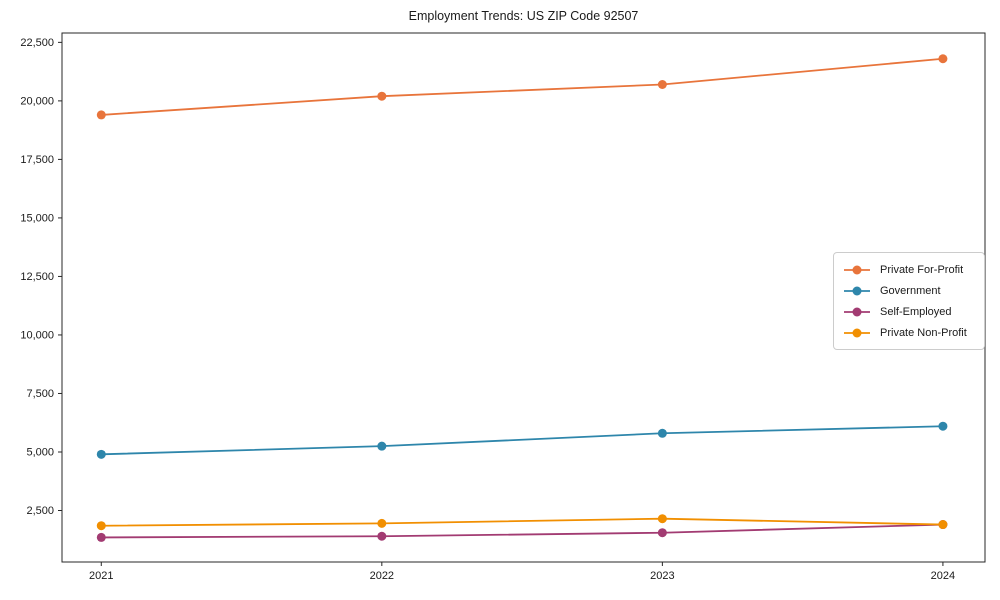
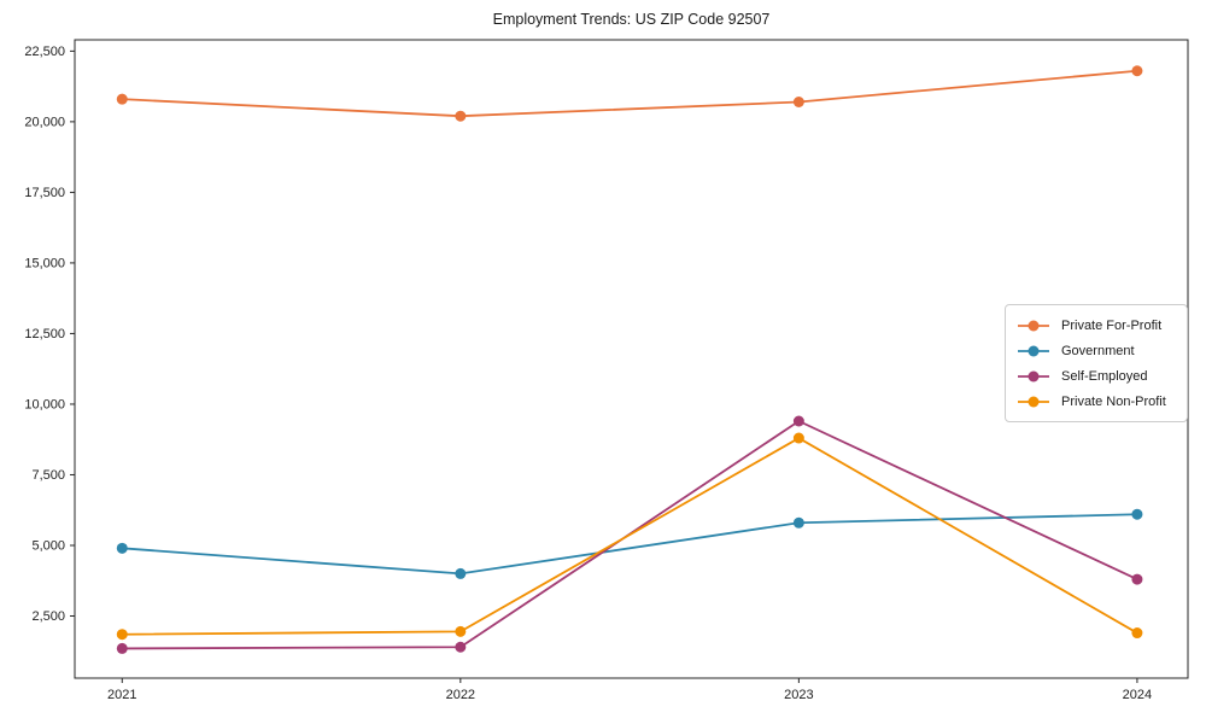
Private For-Profit/2021: 19400 -> 20800
Government/2022: 5200 -> 4000
Self-Employed/2023: 1600 -> 9400
Private Non-Profit/2023: 2200 -> 8800
Self-Employed/2024: 1900 -> 3800
